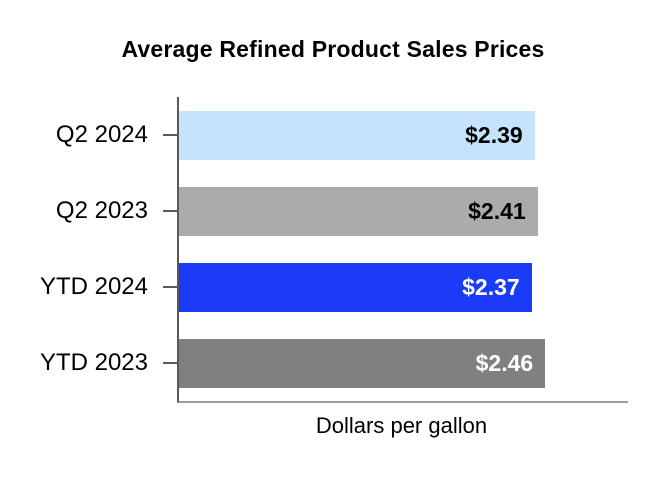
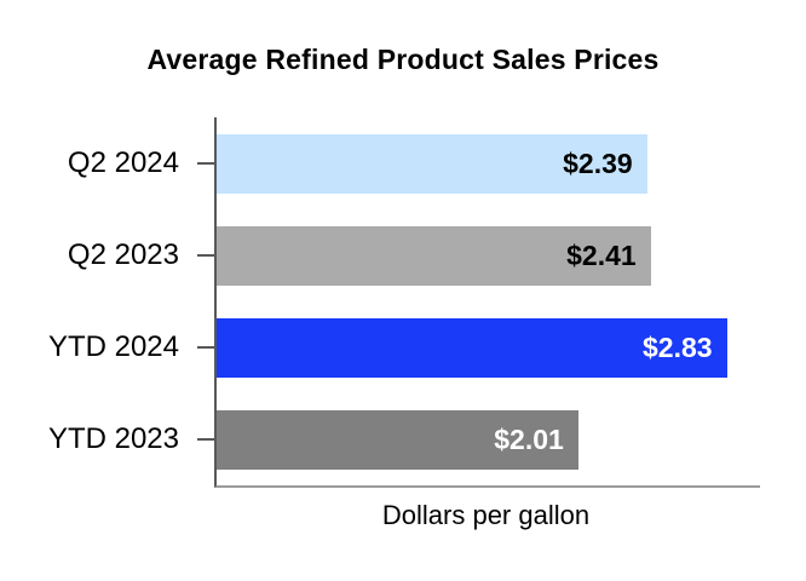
YTD 2024: $2.37 -> $2.83
YTD 2023: $2.46 -> $2.01
